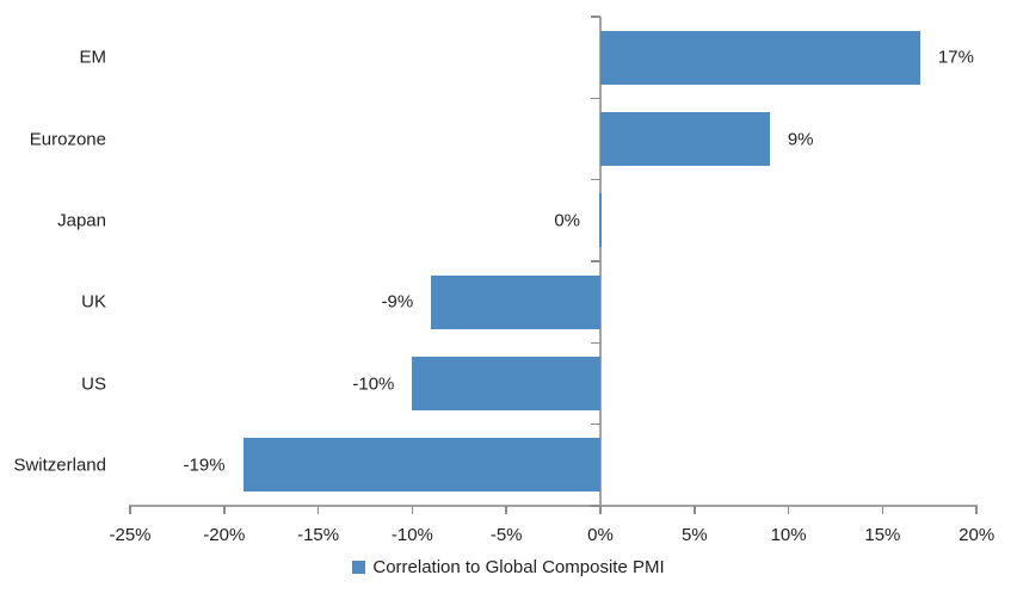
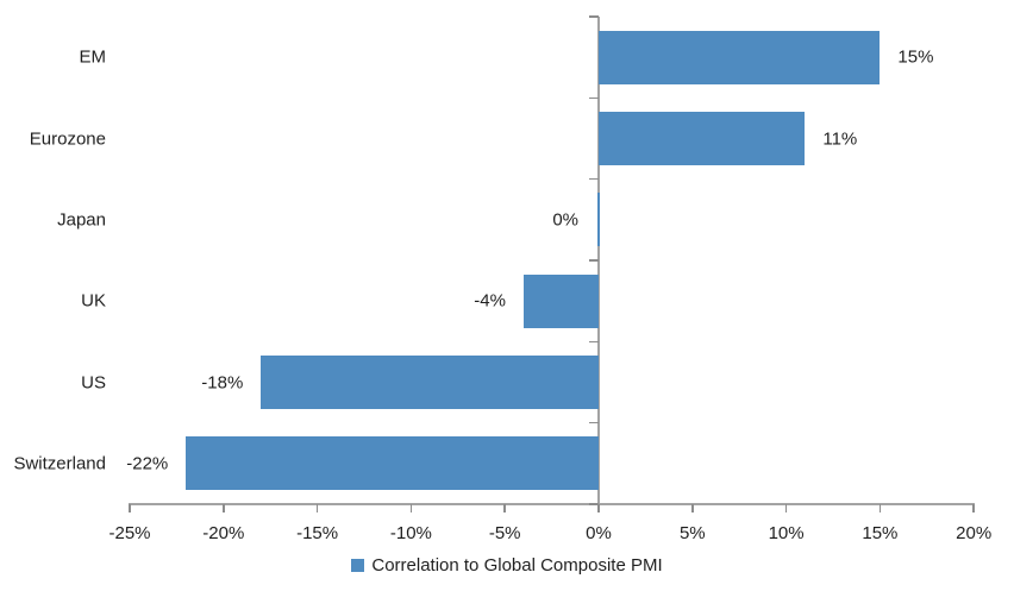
EM: 17% -> 15%
Eurozone: 9% -> 11%
UK: -9% -> -4%
US: -10% -> -18%
Switzerland: -19% -> -22%
